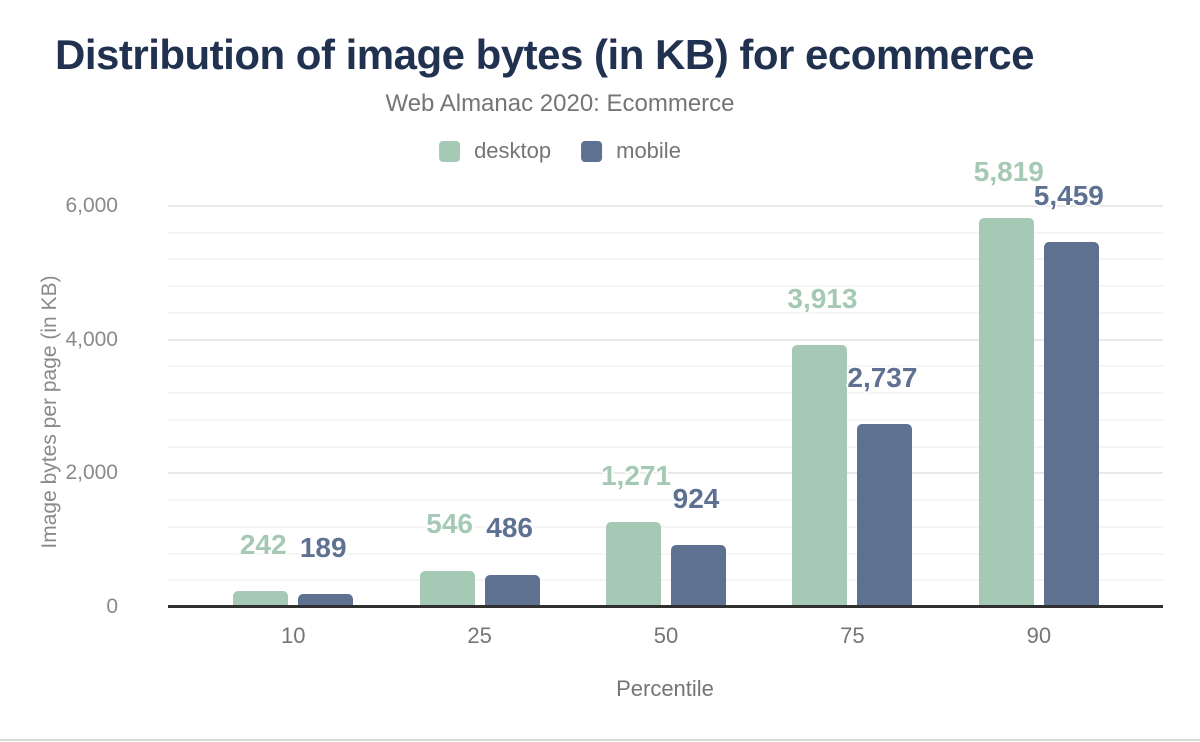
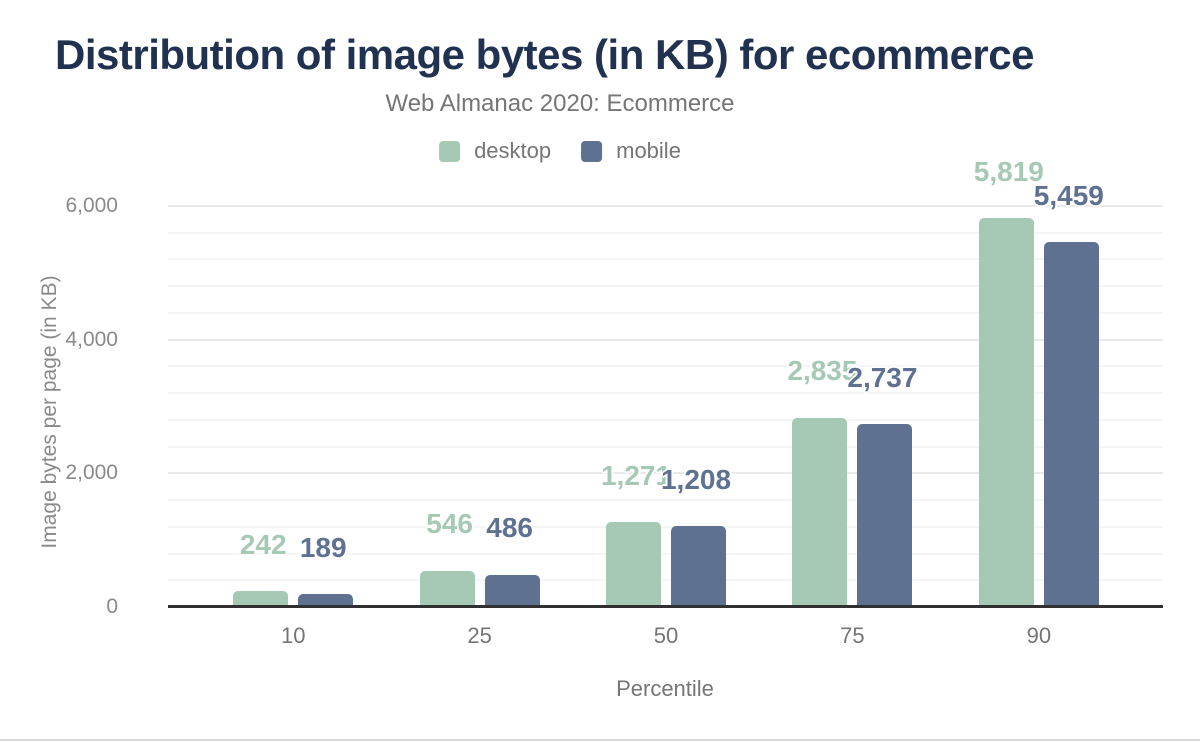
mobile/50: 924 -> 1,208
desktop/75: 3,913 -> 2,835
